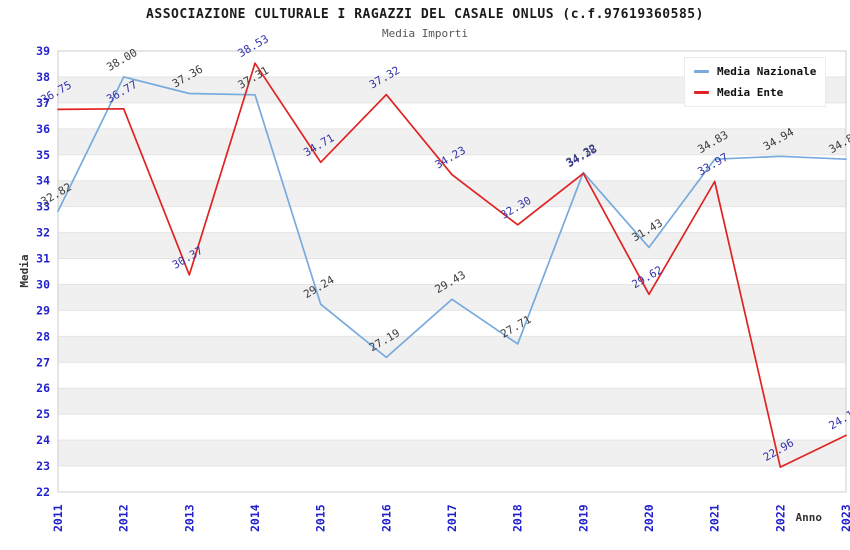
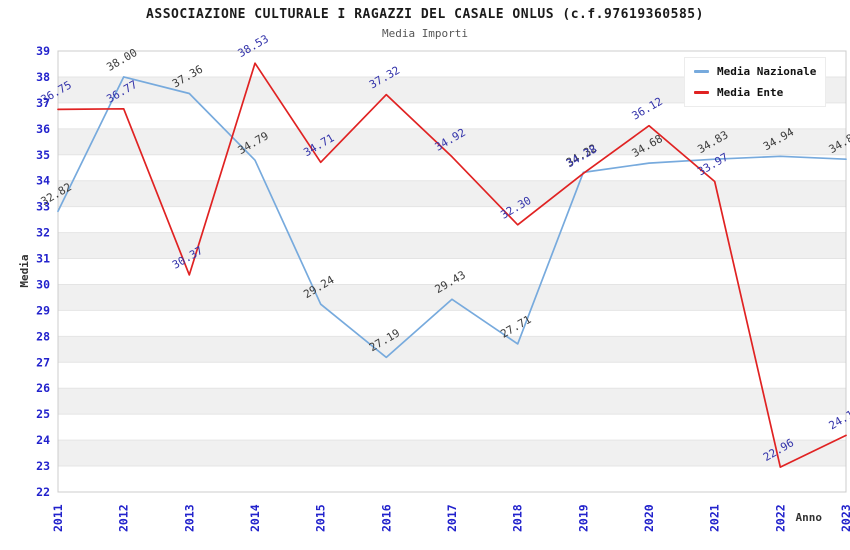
Media Nazionale/2014: 37.31 -> 34.79
Media Ente/2017: 34.23 -> 34.92
Media Nazionale/2020: 31.43 -> 34.68
Media Ente/2020: 29.62 -> 36.12
